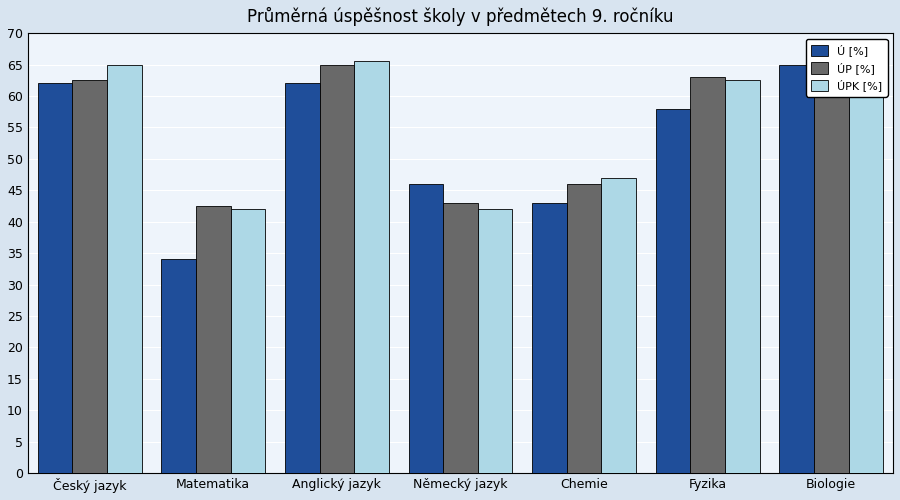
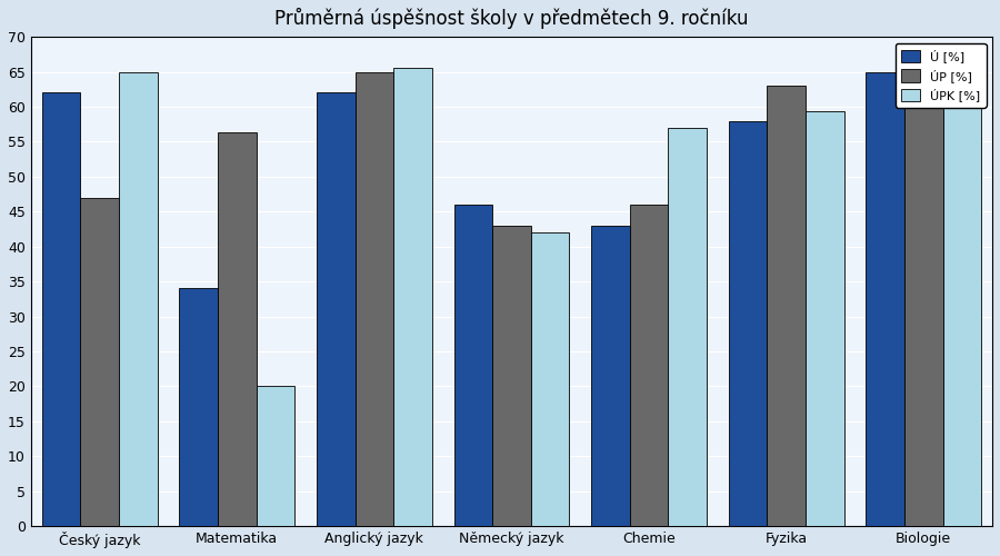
ÚP [%]/Český jazyk: 62.5 -> 47.0
ÚP [%]/Matematika: 42.5 -> 56.4
ÚPK [%]/Matematika: 42.0 -> 20.0
ÚPK [%]/Chemie: 47.0 -> 57.0
ÚPK [%]/Fyzika: 62.5 -> 59.4
